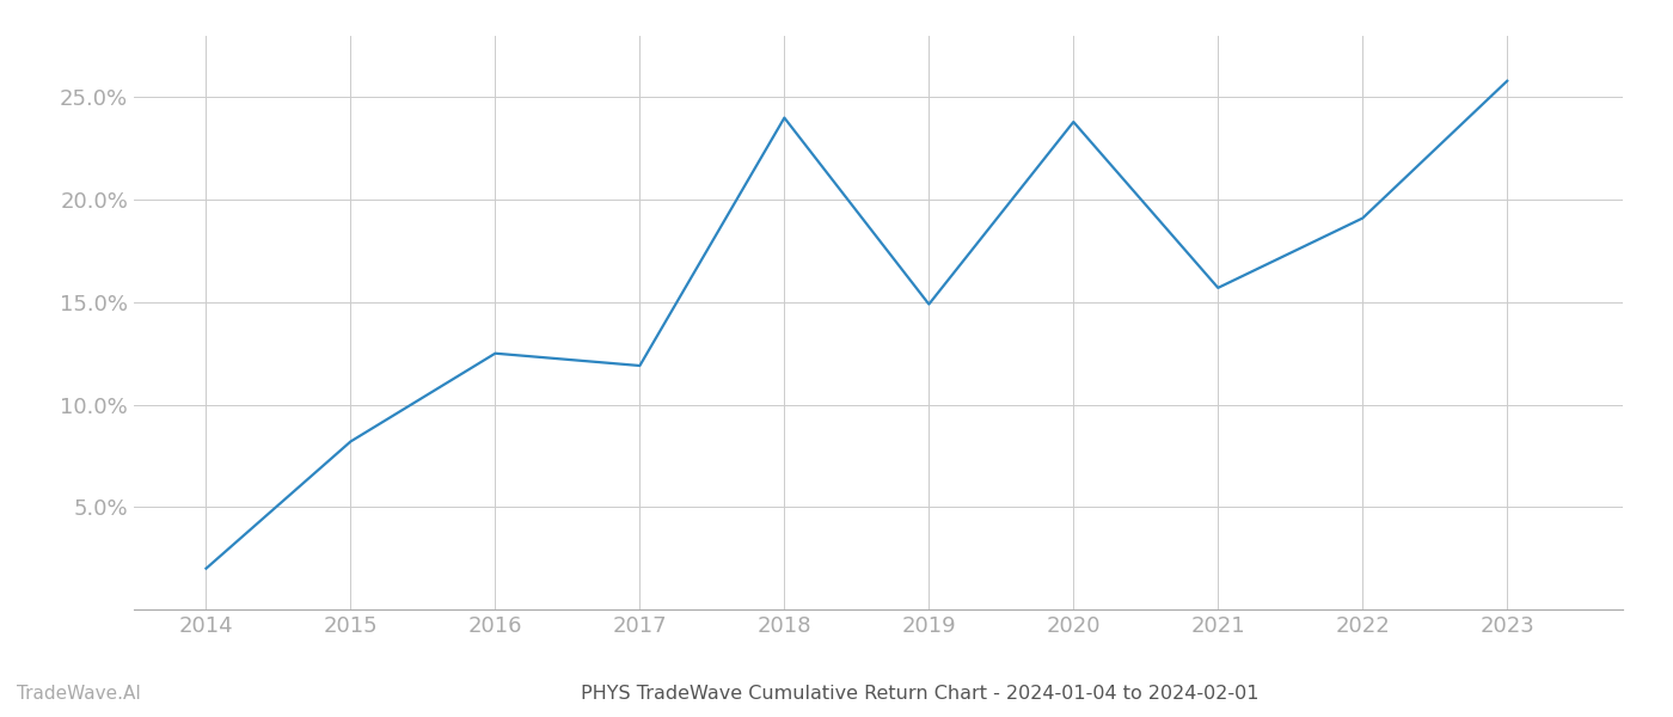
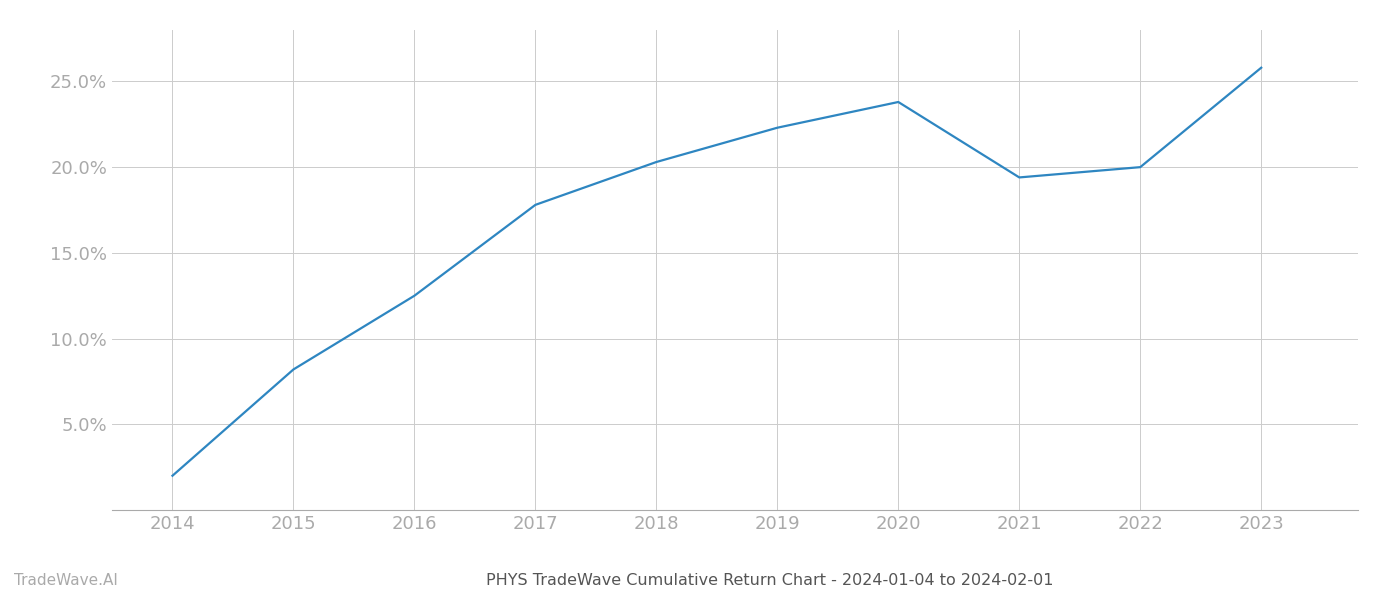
2017: 11.9% -> 17.8%
2018: 24.0% -> 20.3%
2019: 14.9% -> 22.3%
2021: 15.7% -> 19.4%
2022: 19.1% -> 20.0%
